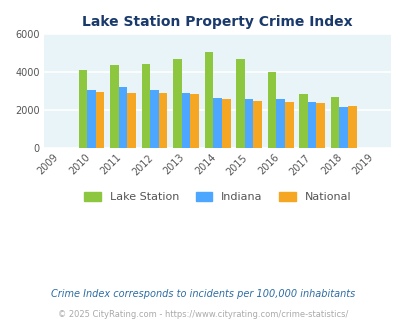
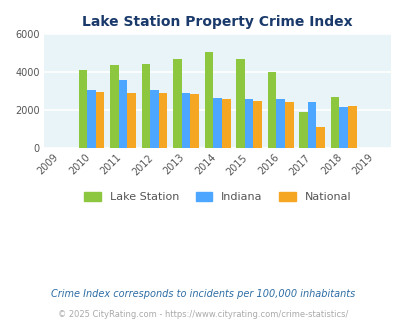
Indiana/2011: 3200 -> 3600
Lake Station/2017: 2800 -> 1900
National/2017: 2400 -> 1100
